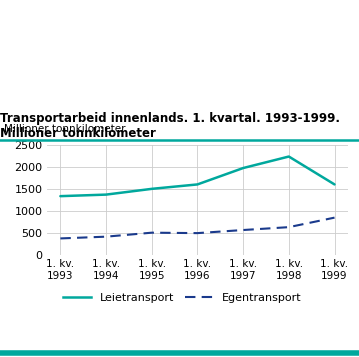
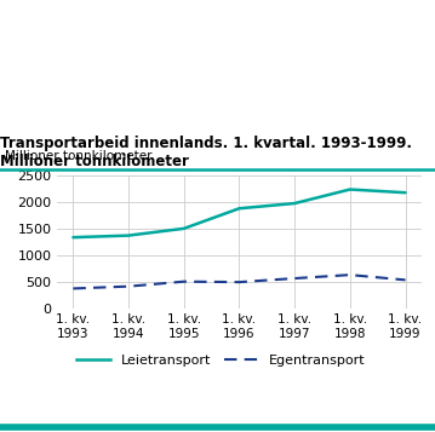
Leietransport/1. kv. 1996: 1600 -> 1880
Leietransport/1. kv. 1999: 1600 -> 2170
Egentransport/1. kv. 1999: 850 -> 540
